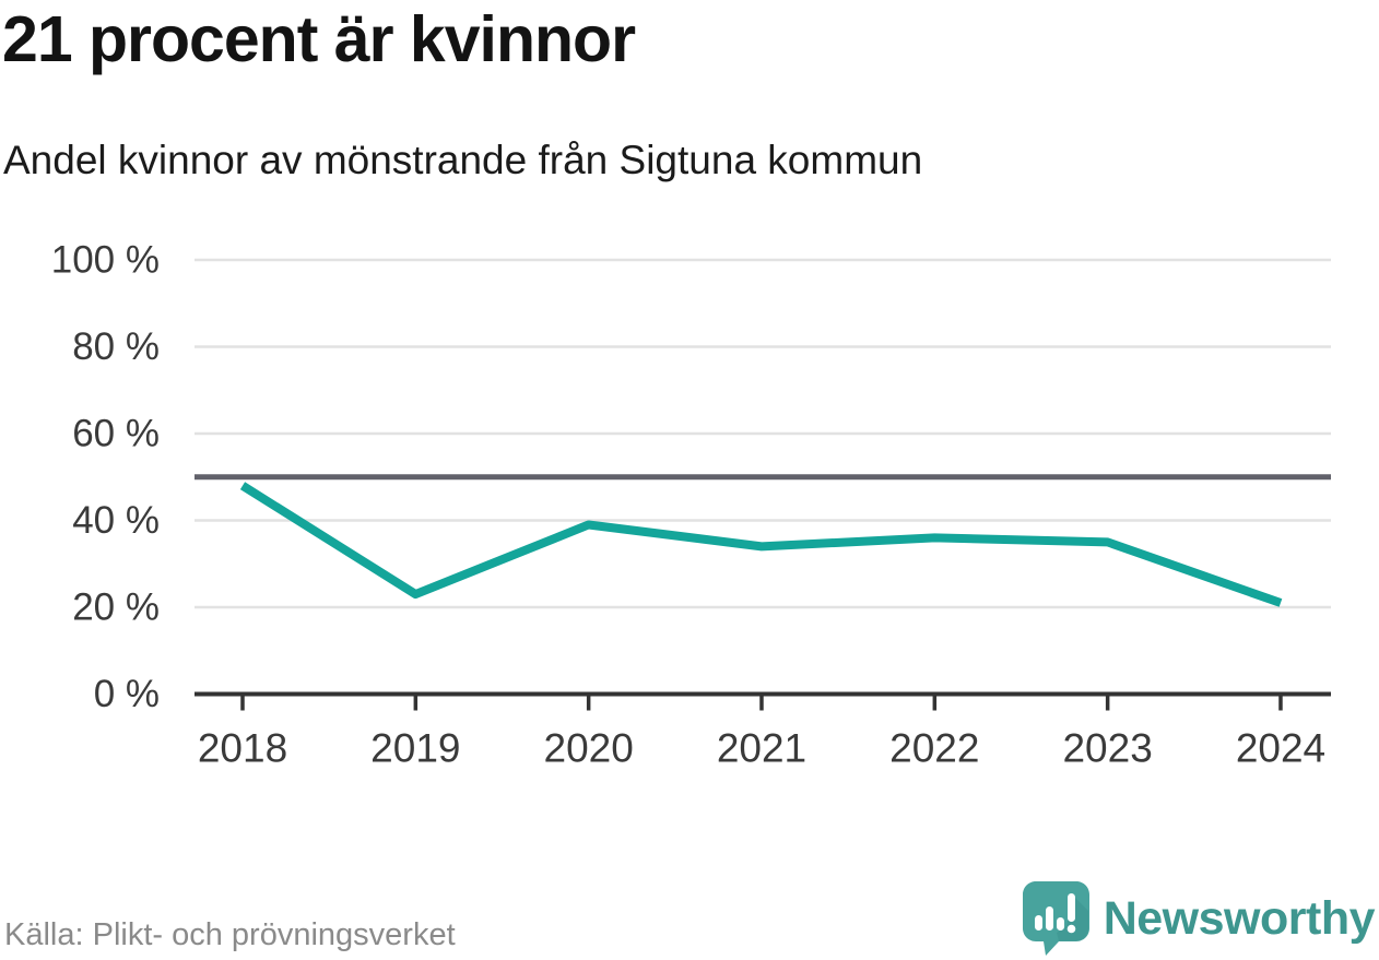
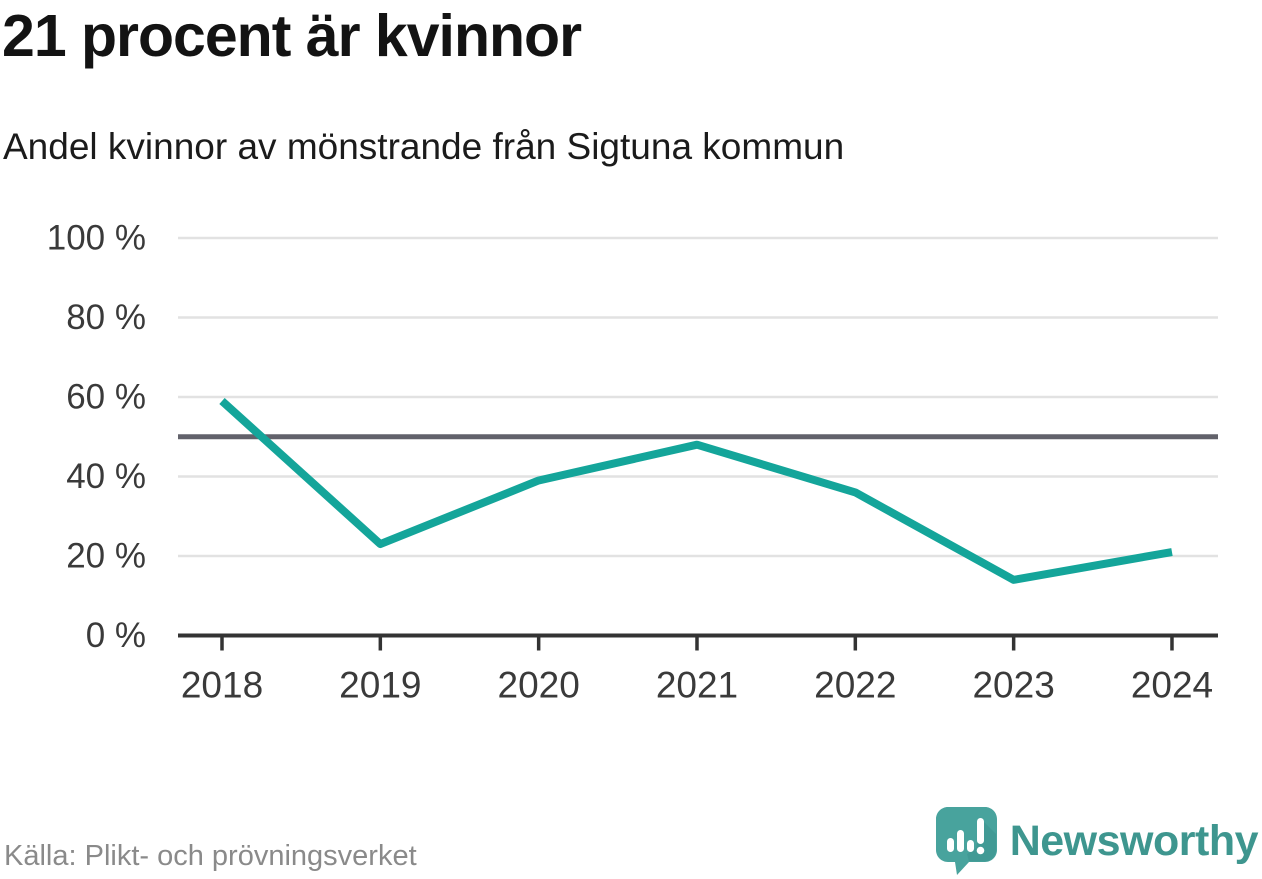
2018: 48% -> 59%
2021: 34% -> 48%
2023: 35% -> 14%
